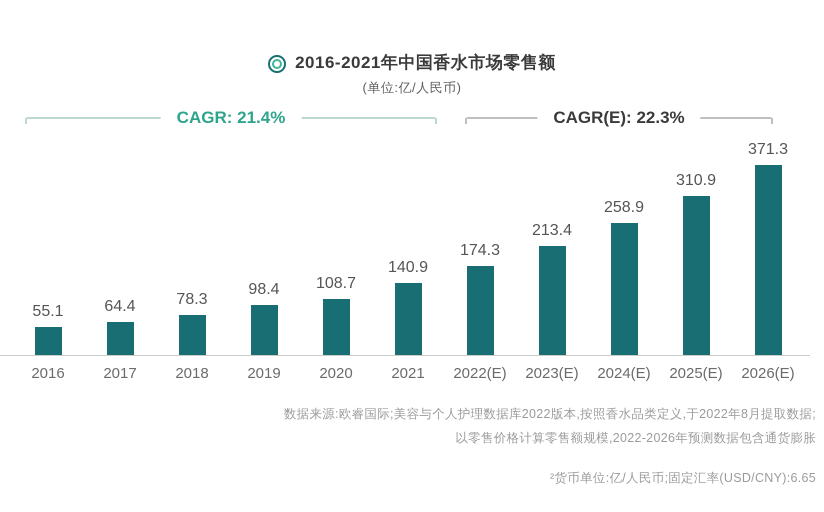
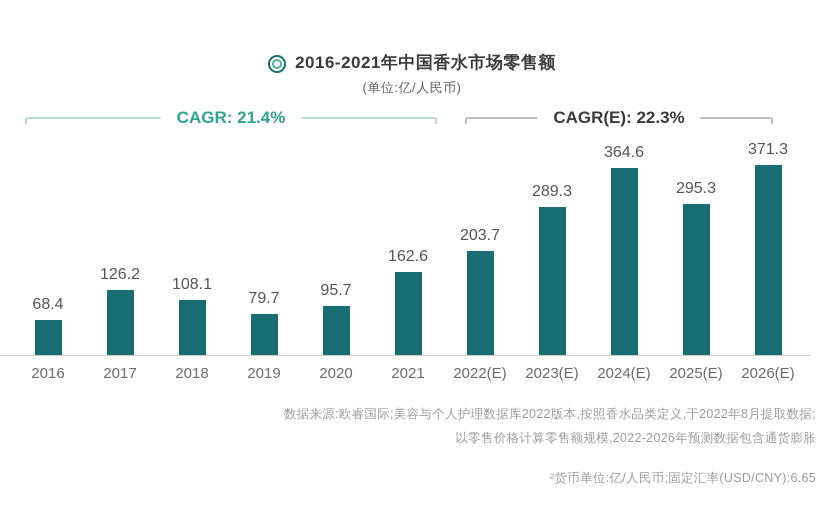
2016: 55.1 -> 68.4
2017: 64.4 -> 126.2
2018: 78.3 -> 108.1
2019: 98.4 -> 79.7
2020: 108.7 -> 95.7
2021: 140.9 -> 162.6
2022(E): 174.3 -> 203.7
2023(E): 213.4 -> 289.3
2024(E): 258.9 -> 364.6
2025(E): 310.9 -> 295.3
